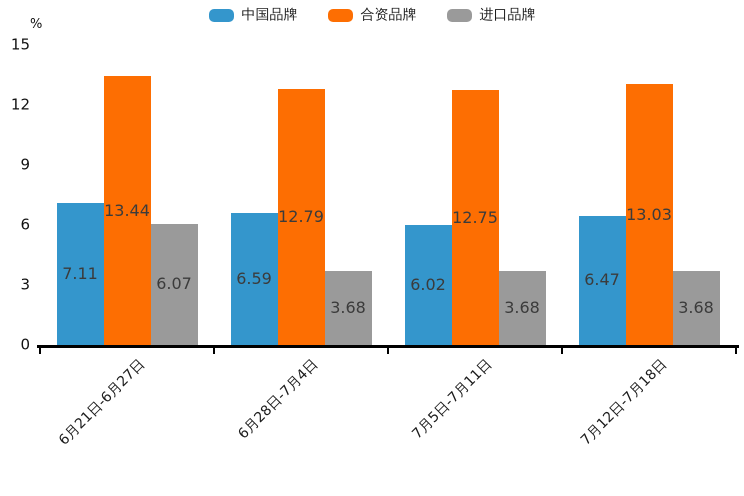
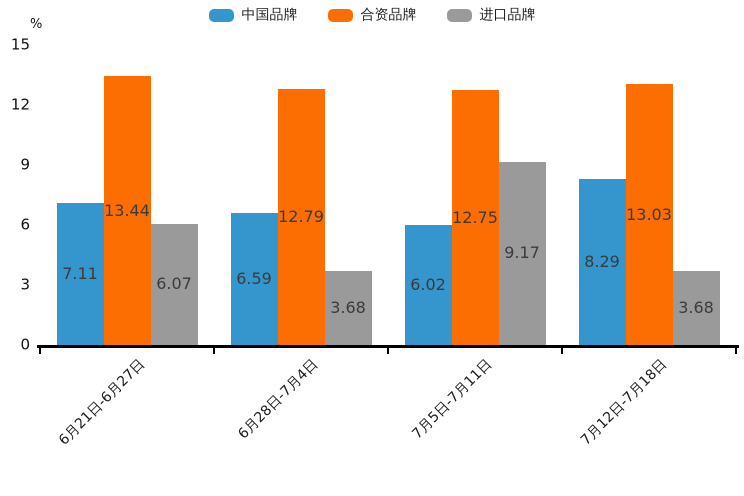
进口品牌/7月5日-7月11日: 3.68 -> 9.17
中国品牌/7月12日-7月18日: 6.47 -> 8.29
